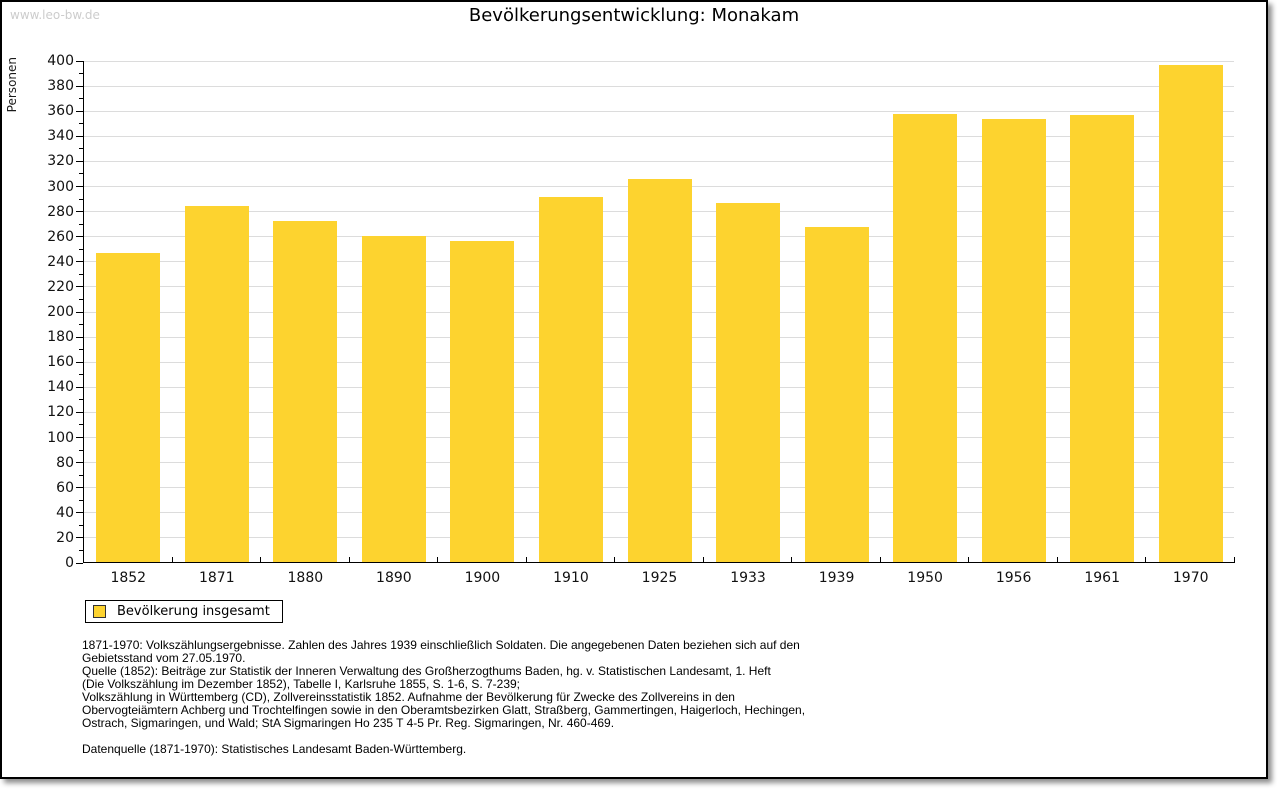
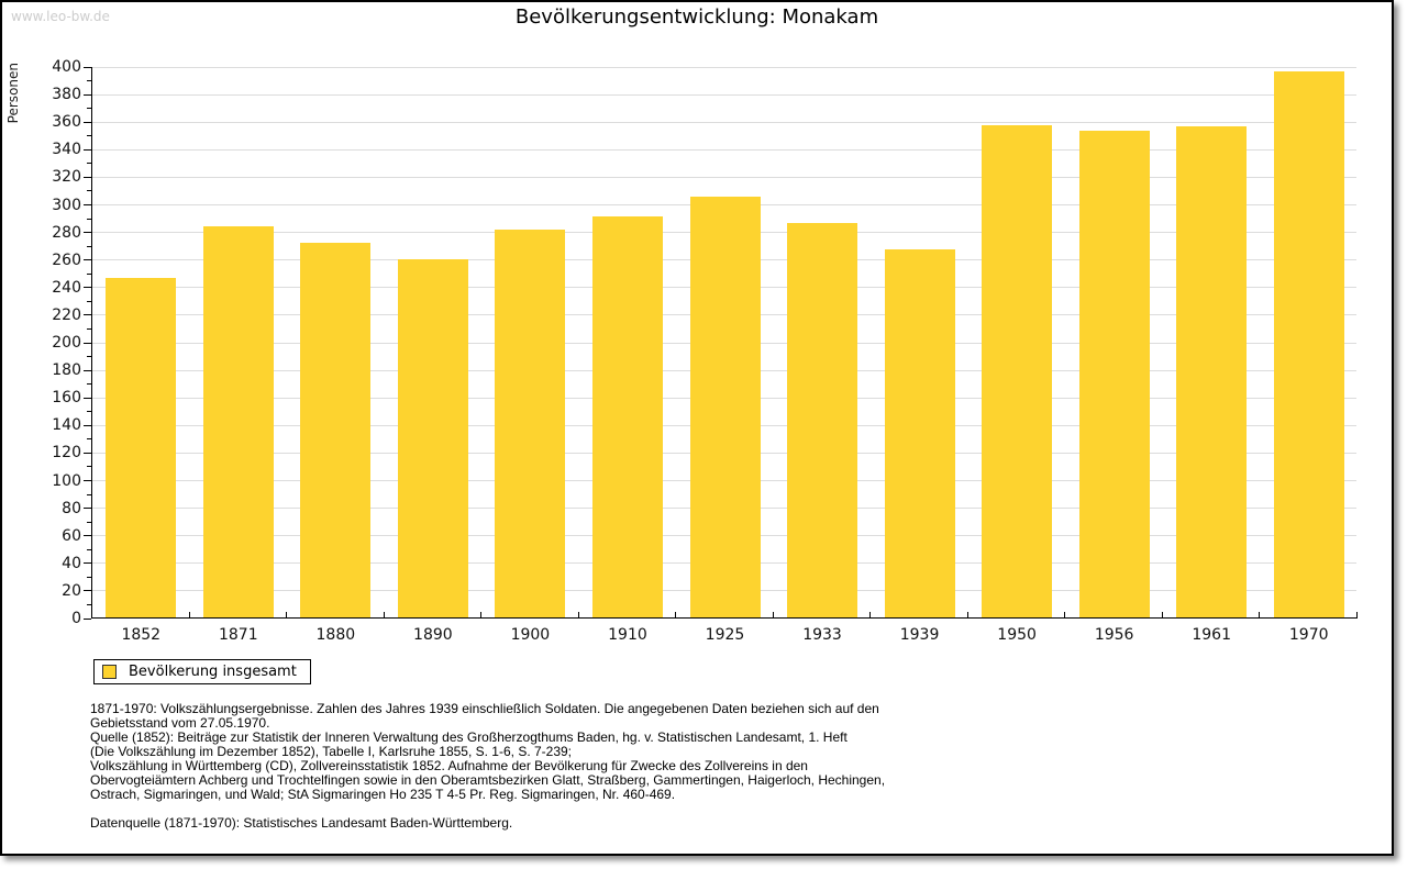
1900: 256 -> 281
